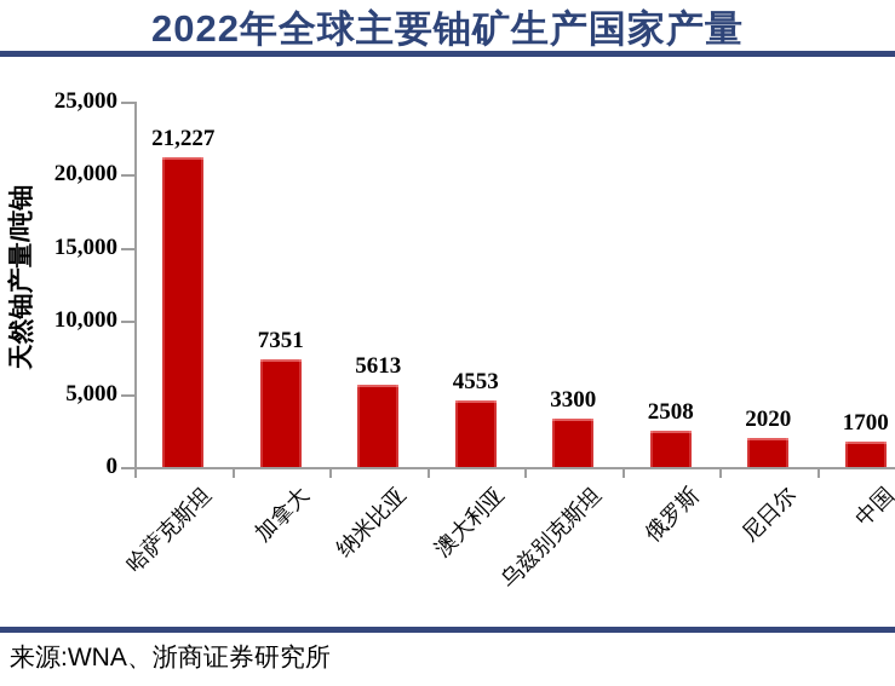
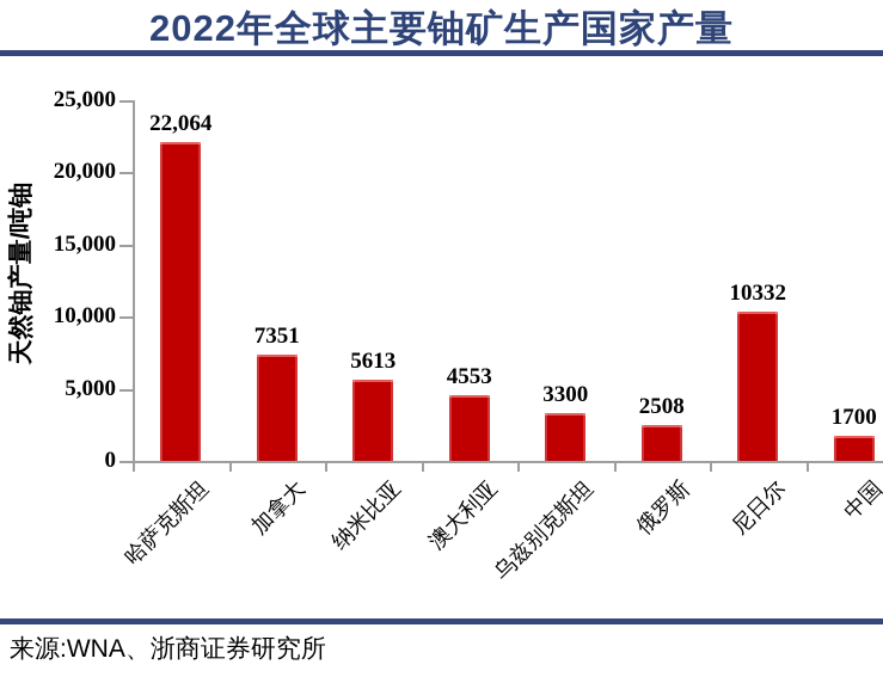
哈萨克斯坦: 21,227 -> 22,064
尼日尔: 2020 -> 10332
